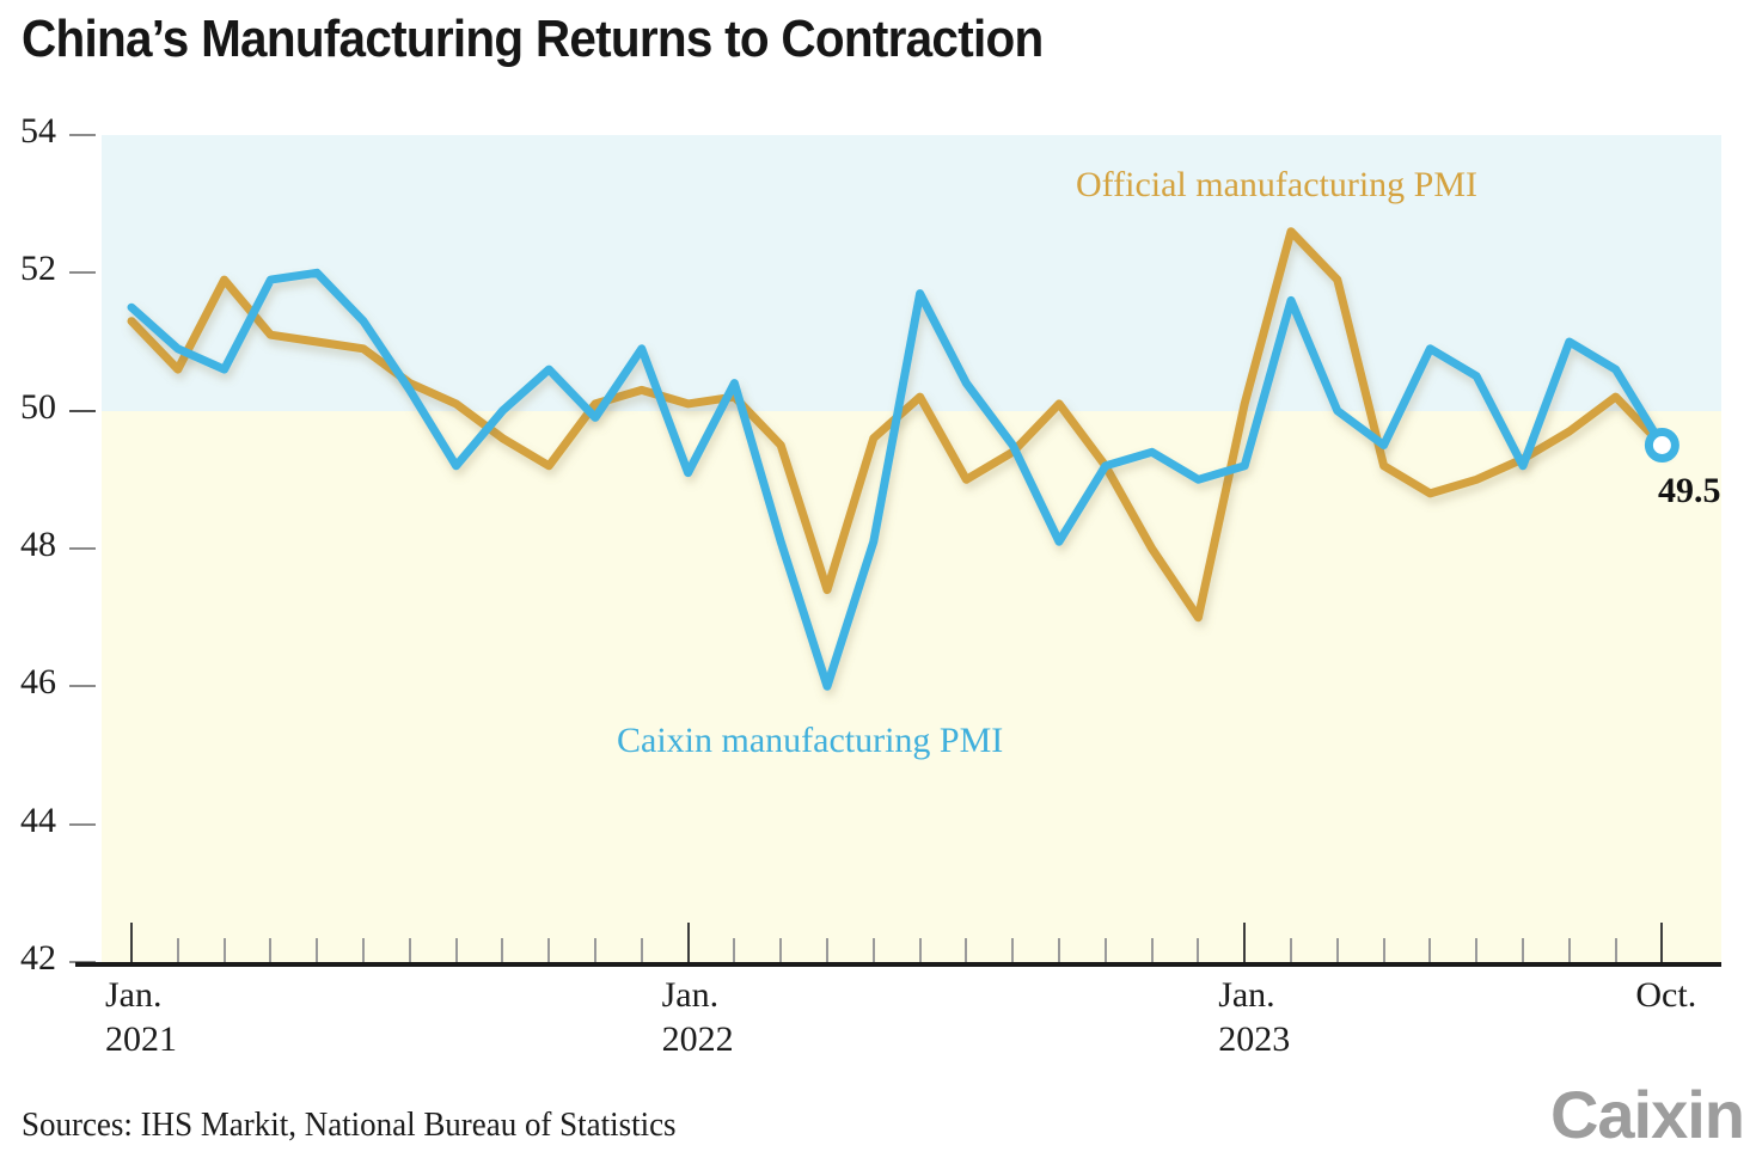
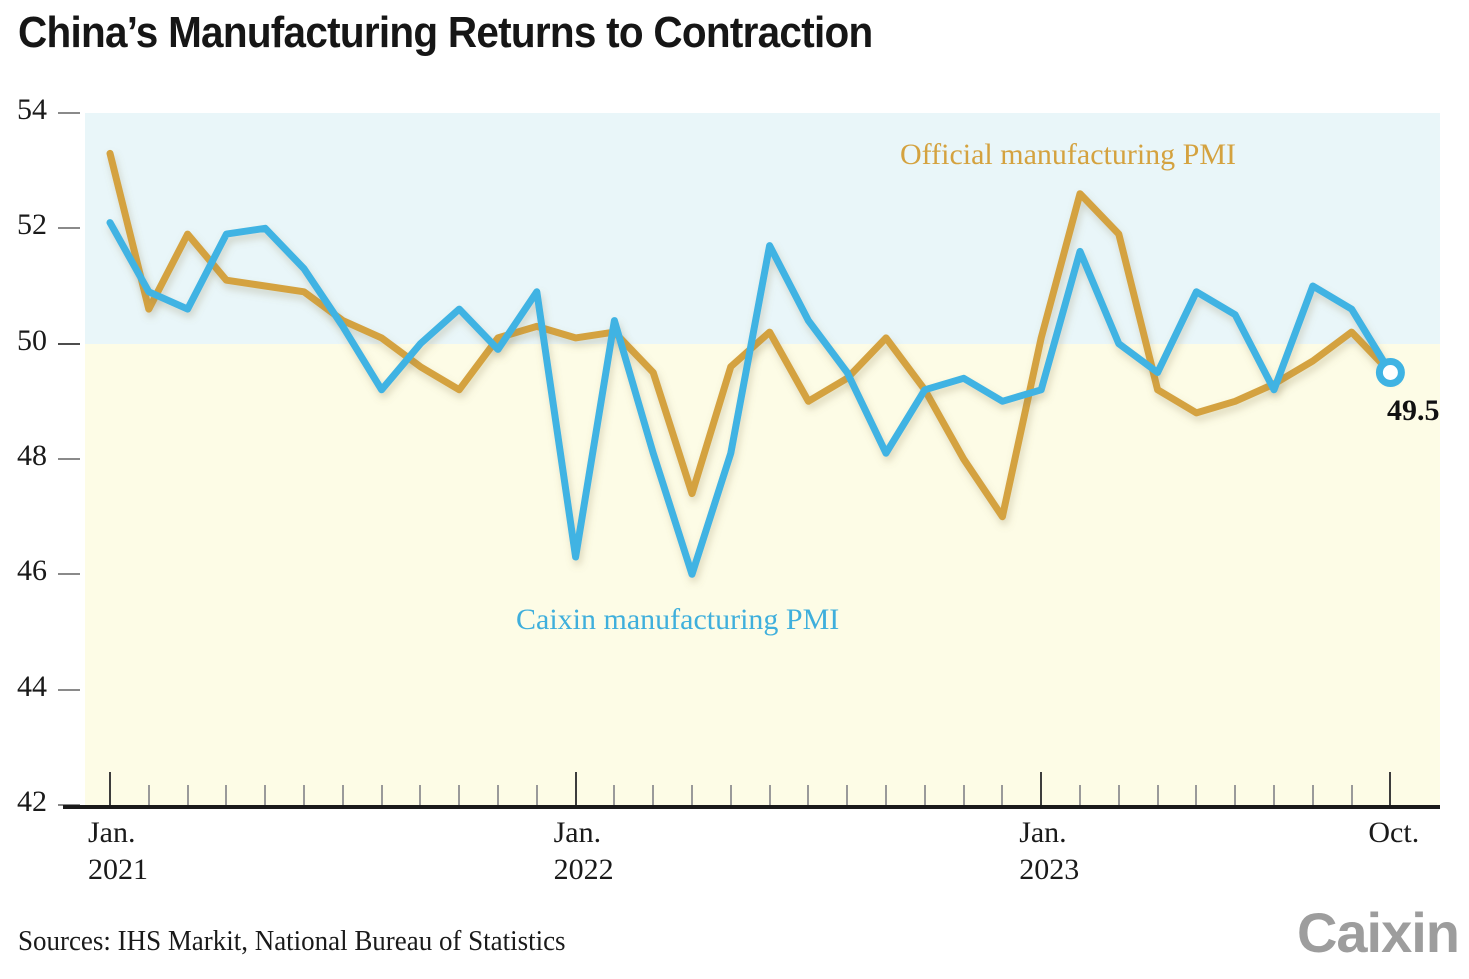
Official manufacturing PMI/Jan. 2021: 51.3 -> 53.3
Caixin manufacturing PMI/Jan. 2021: 51.5 -> 52.1
Caixin manufacturing PMI/Jan. 2022: 49.1 -> 46.3
